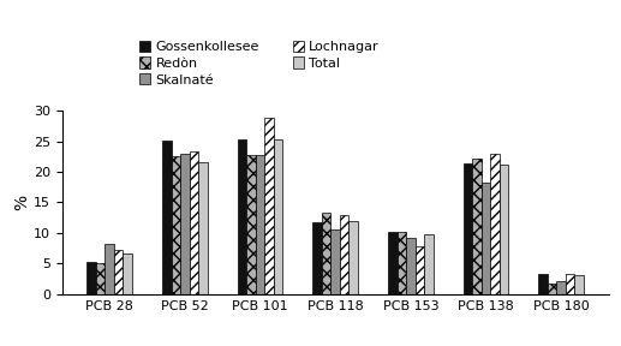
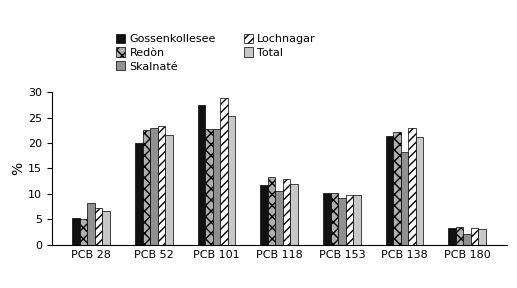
Gossenkollesee/PCB 52: 25.2 -> 20.1
Gossenkollesee/PCB 101: 25.4 -> 27.5
Lochnagar/PCB 153: 7.8 -> 9.7
Redòn/PCB 180: 1.8 -> 3.5
